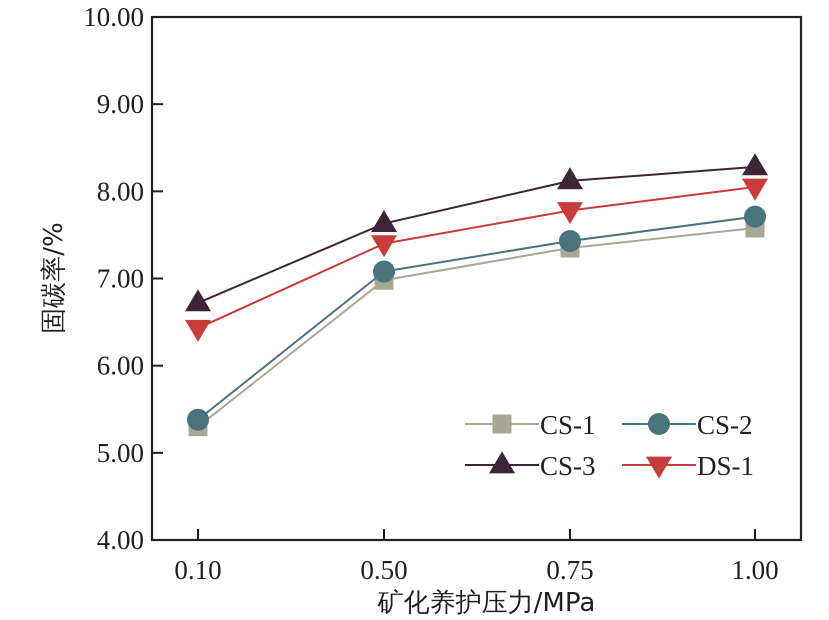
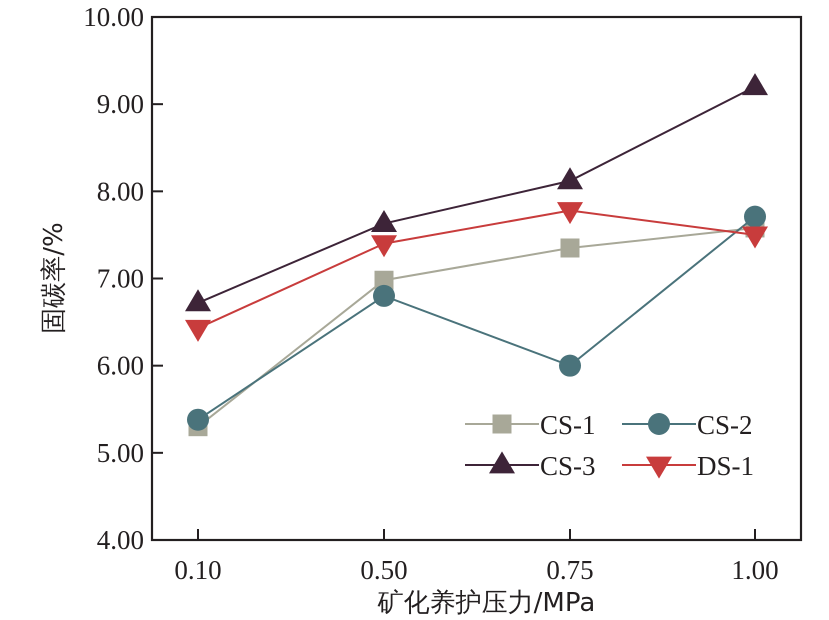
CS-2/0.50: 7.1 -> 6.8
CS-2/0.75: 7.4 -> 6.0
CS-3/1.00: 8.3 -> 9.2
DS-1/1.00: 8.1 -> 7.5
